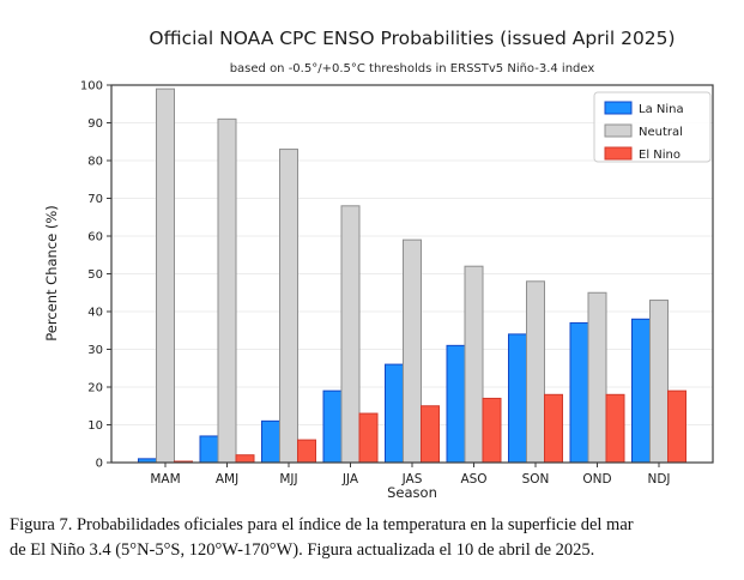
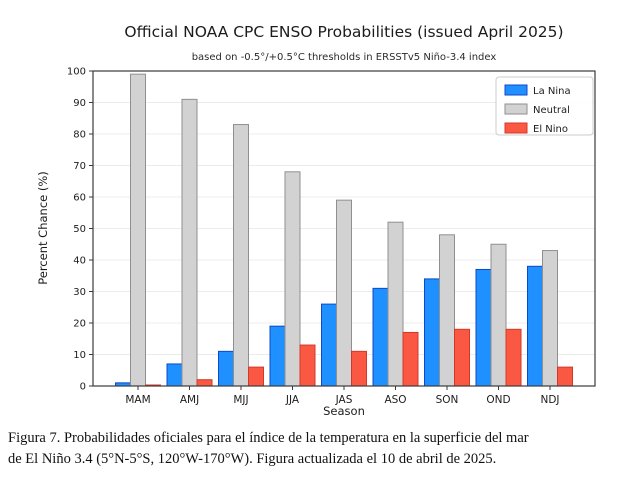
El Nino/JAS: 15 -> 11
El Nino/NDJ: 19 -> 6
